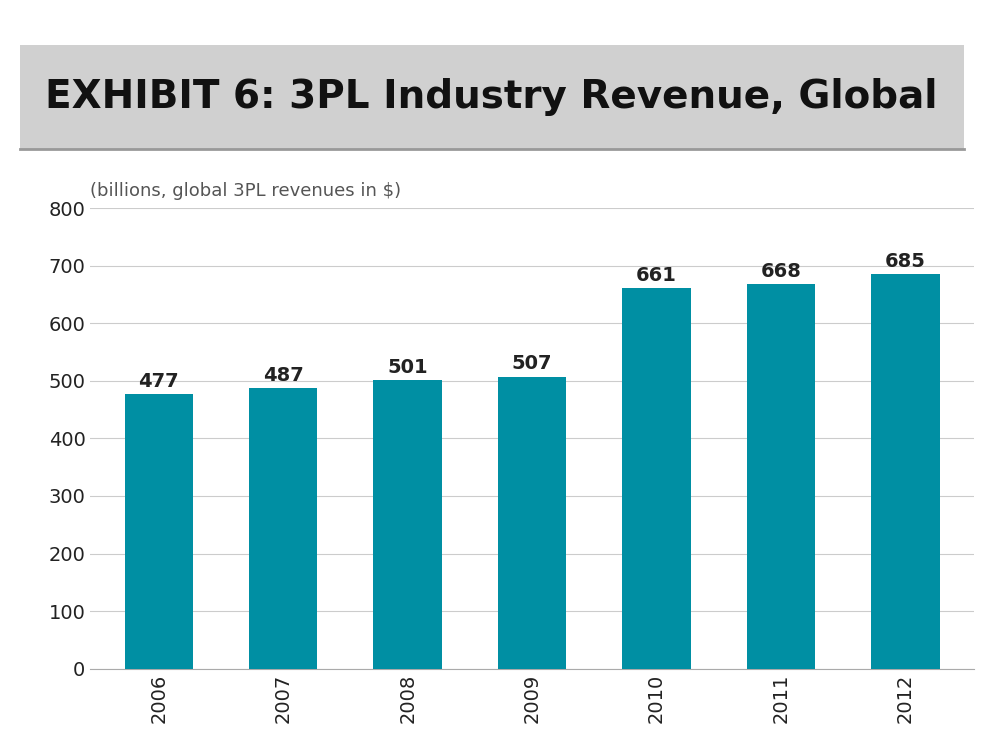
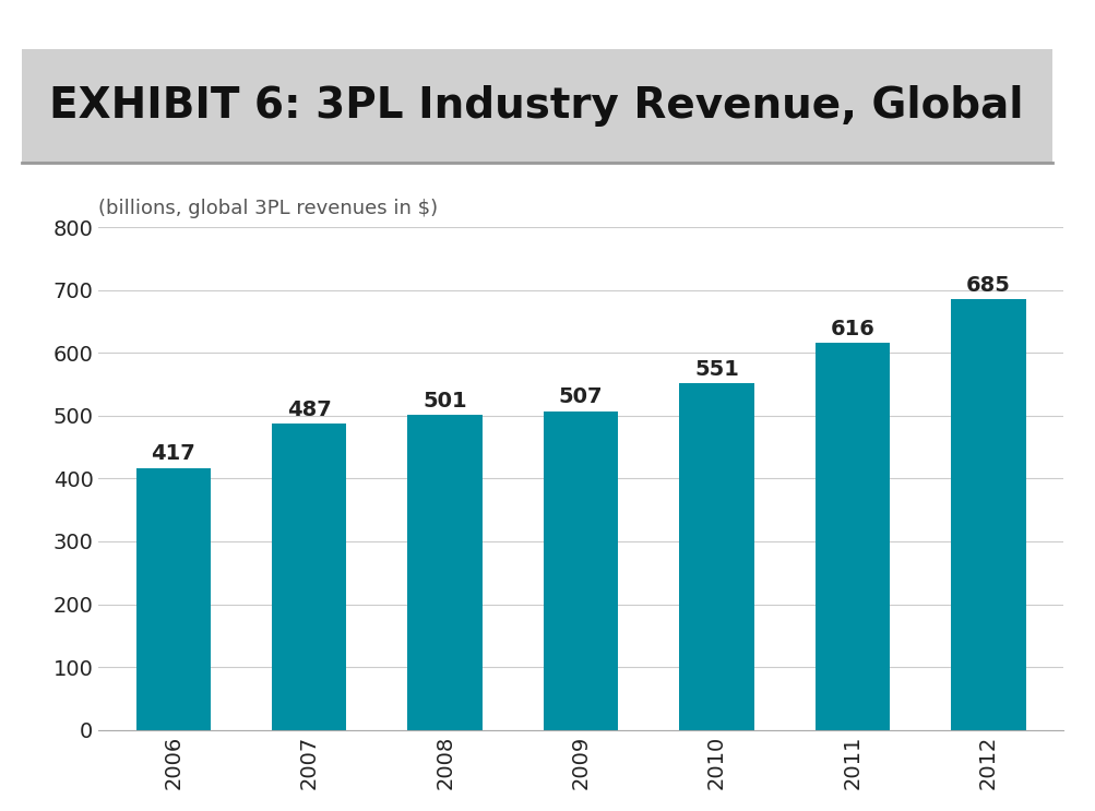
2006: 477 -> 417
2010: 661 -> 551
2011: 668 -> 616
